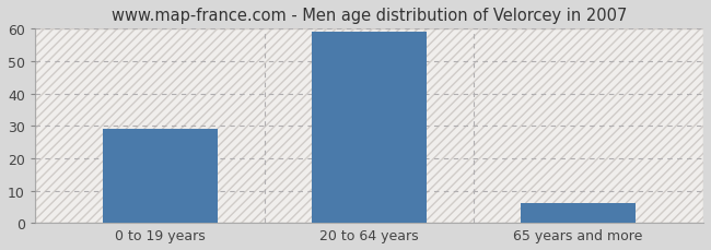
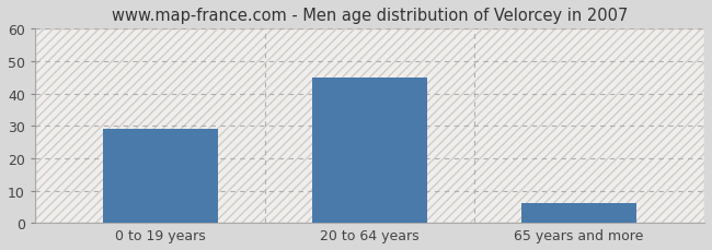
20 to 64 years: 59 -> 45
